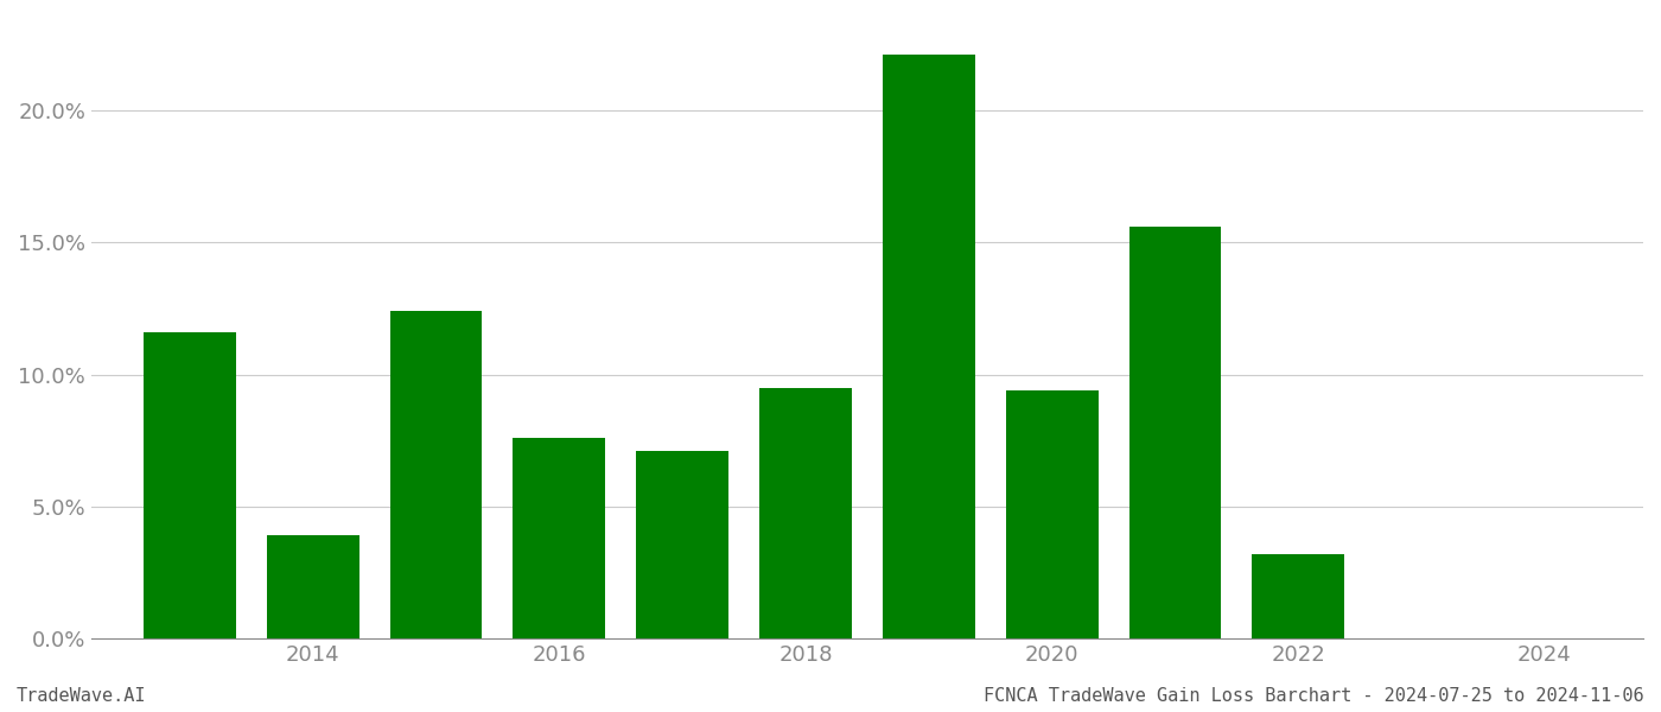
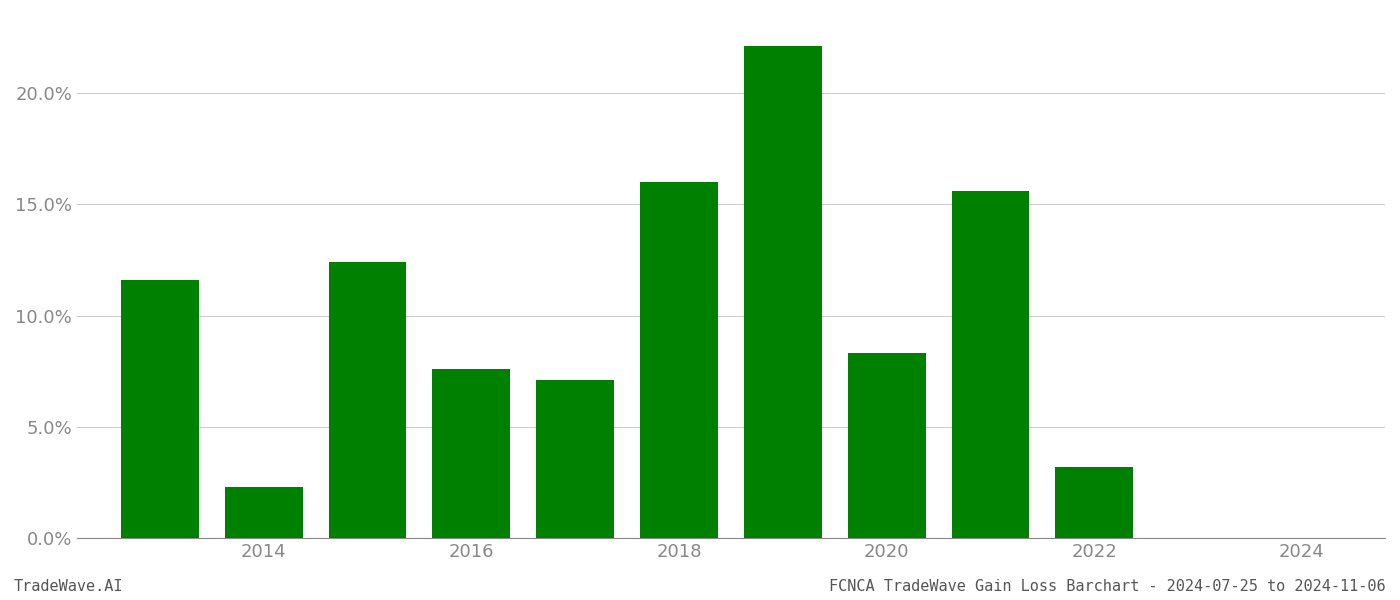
2014: 3.9% -> 2.3%
2018: 9.5% -> 16.0%
2020: 9.4% -> 8.3%
